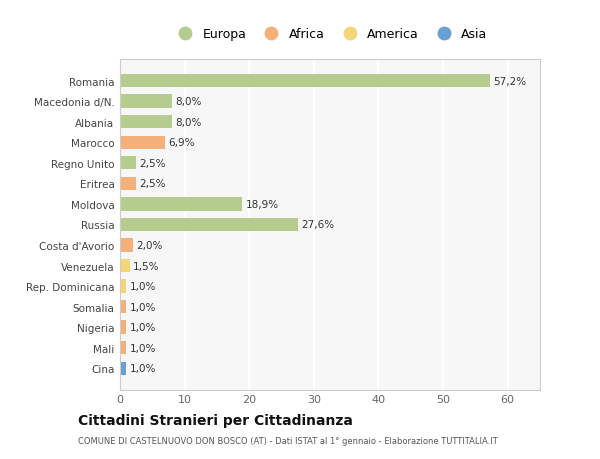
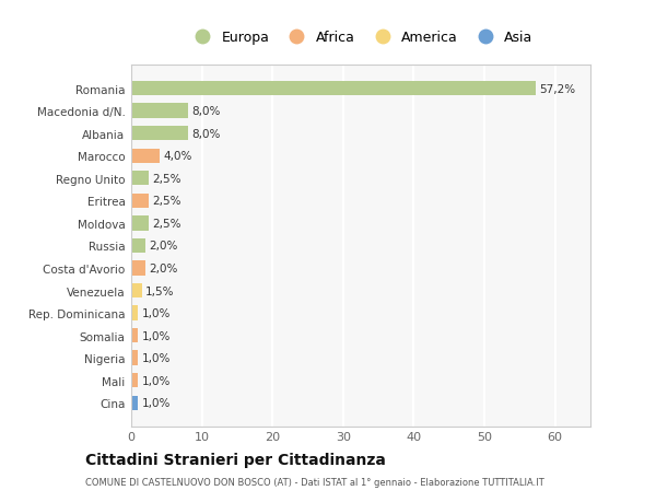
Marocco: 6,9% -> 4,0%
Moldova: 18,9% -> 2,5%
Russia: 27,6% -> 2,0%
